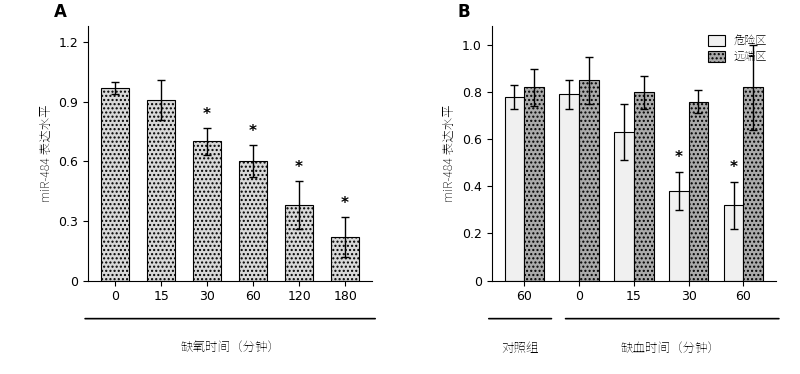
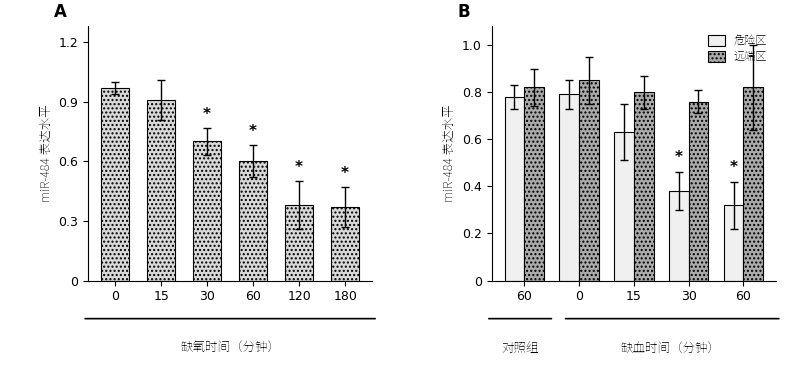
180: 0.22 -> 0.37
